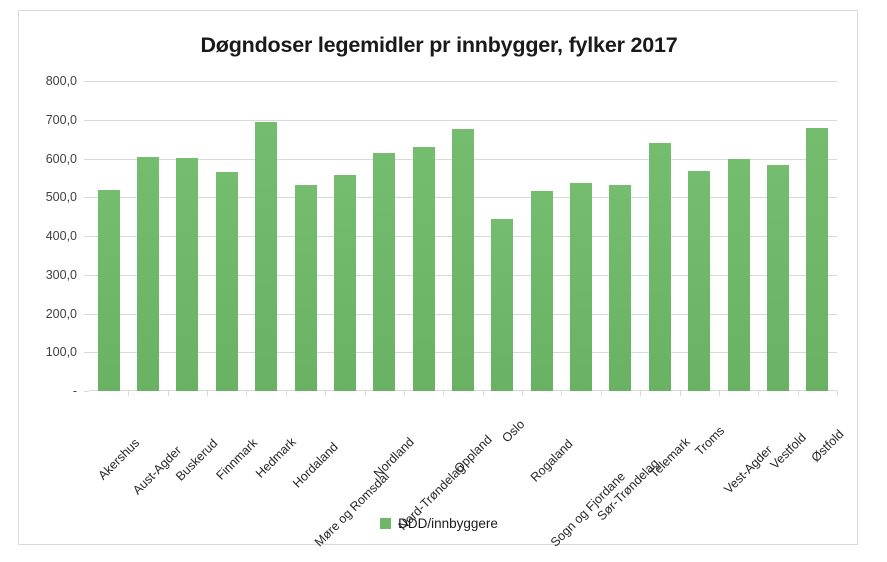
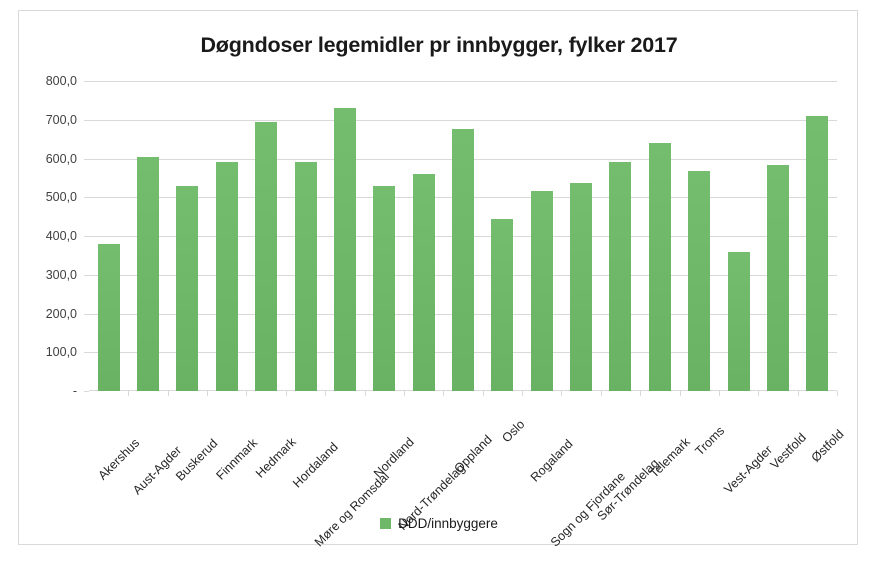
Akershus: 520 -> 380
Buskerud: 600 -> 530
Finnmark: 560 -> 590
Hordaland: 530 -> 590
Møre og Romsdal: 560 -> 730
Nordland: 610 -> 530
Nord-Trøndelag: 630 -> 560
Sør-Trøndelag: 530 -> 590
Vest-Agder: 600 -> 360
Østfold: 680 -> 710
